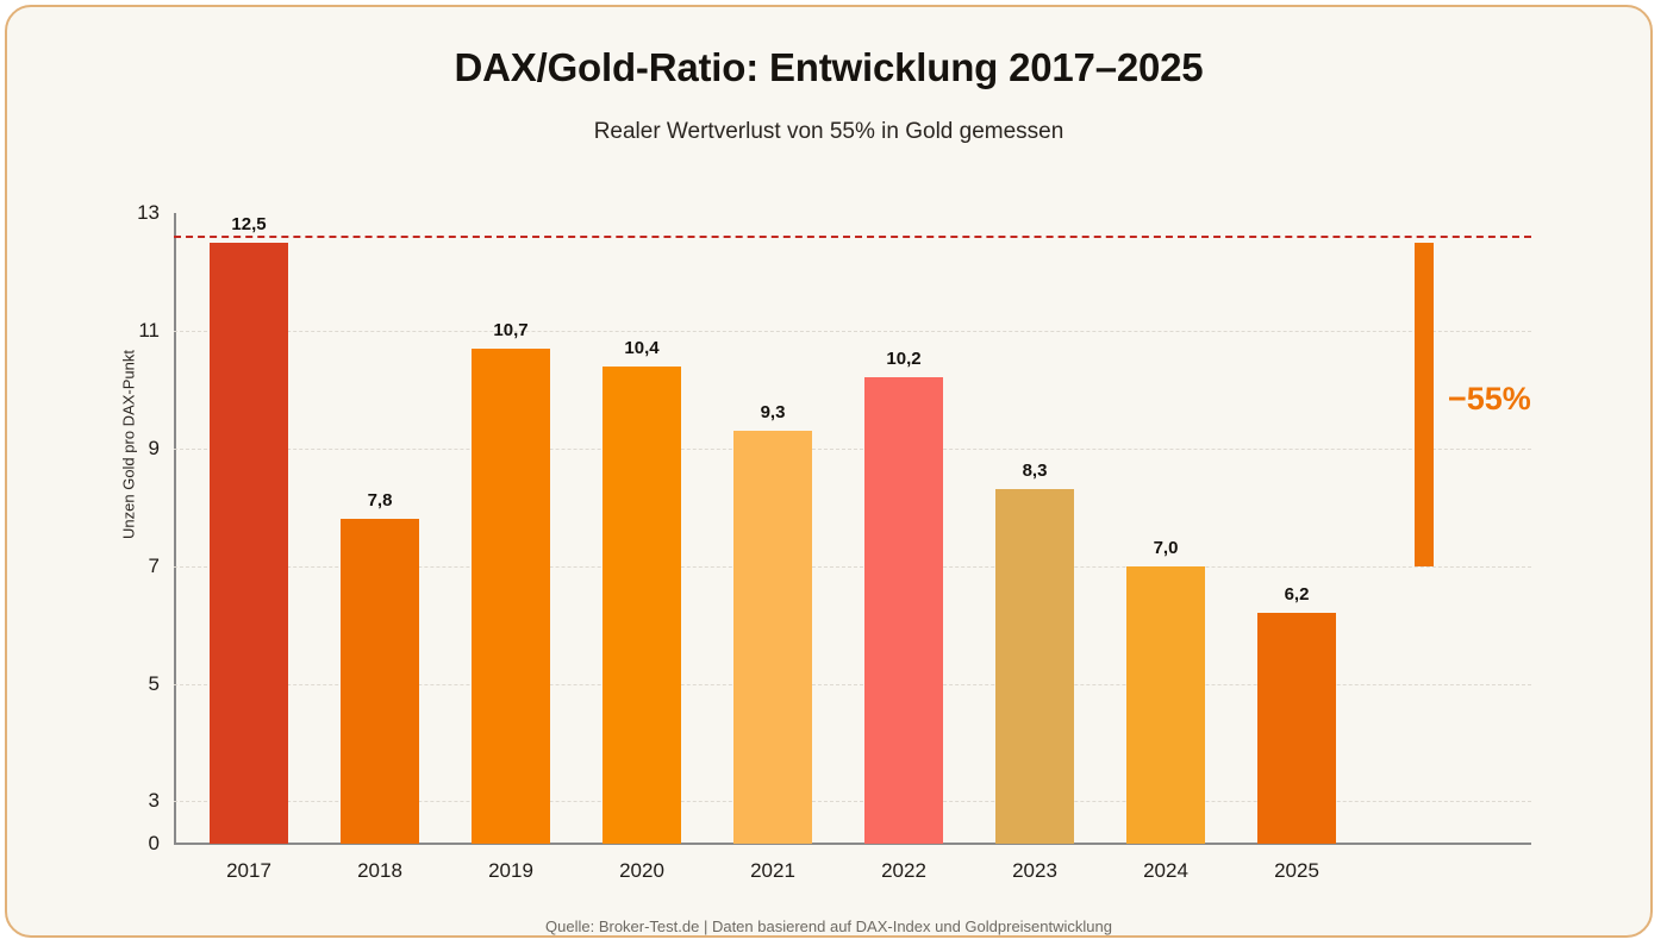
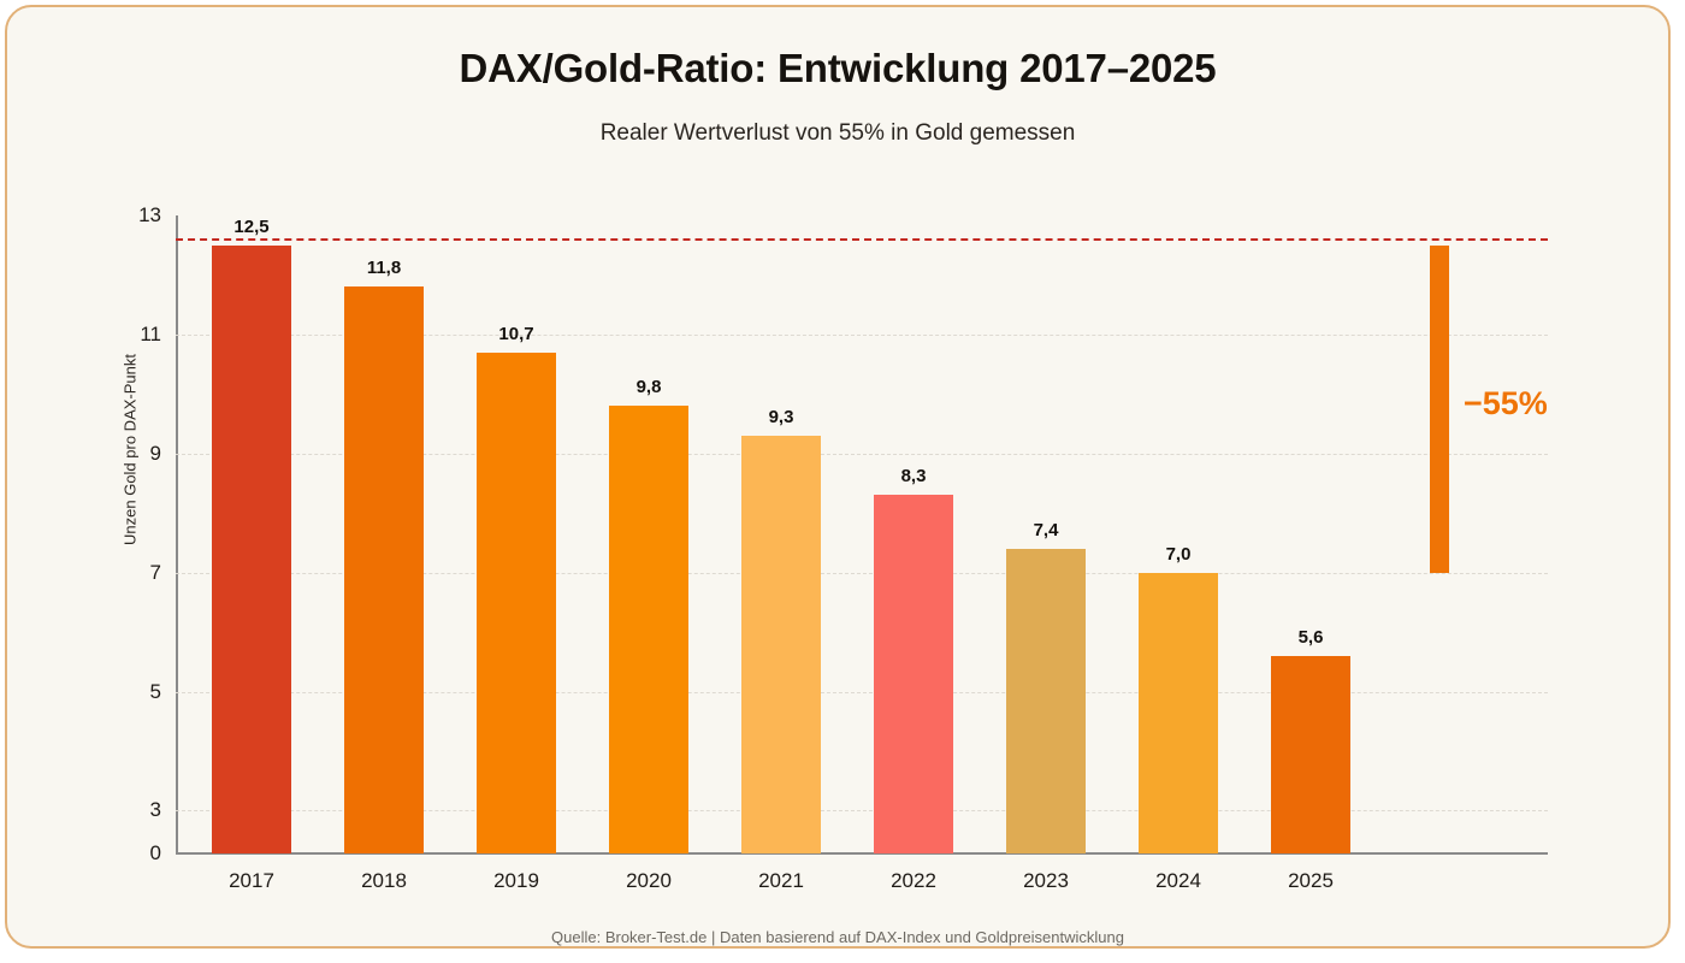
2018: 7,8 -> 11,8
2020: 10,4 -> 9,8
2022: 10,2 -> 8,3
2023: 8,3 -> 7,4
2025: 6,2 -> 5,6
